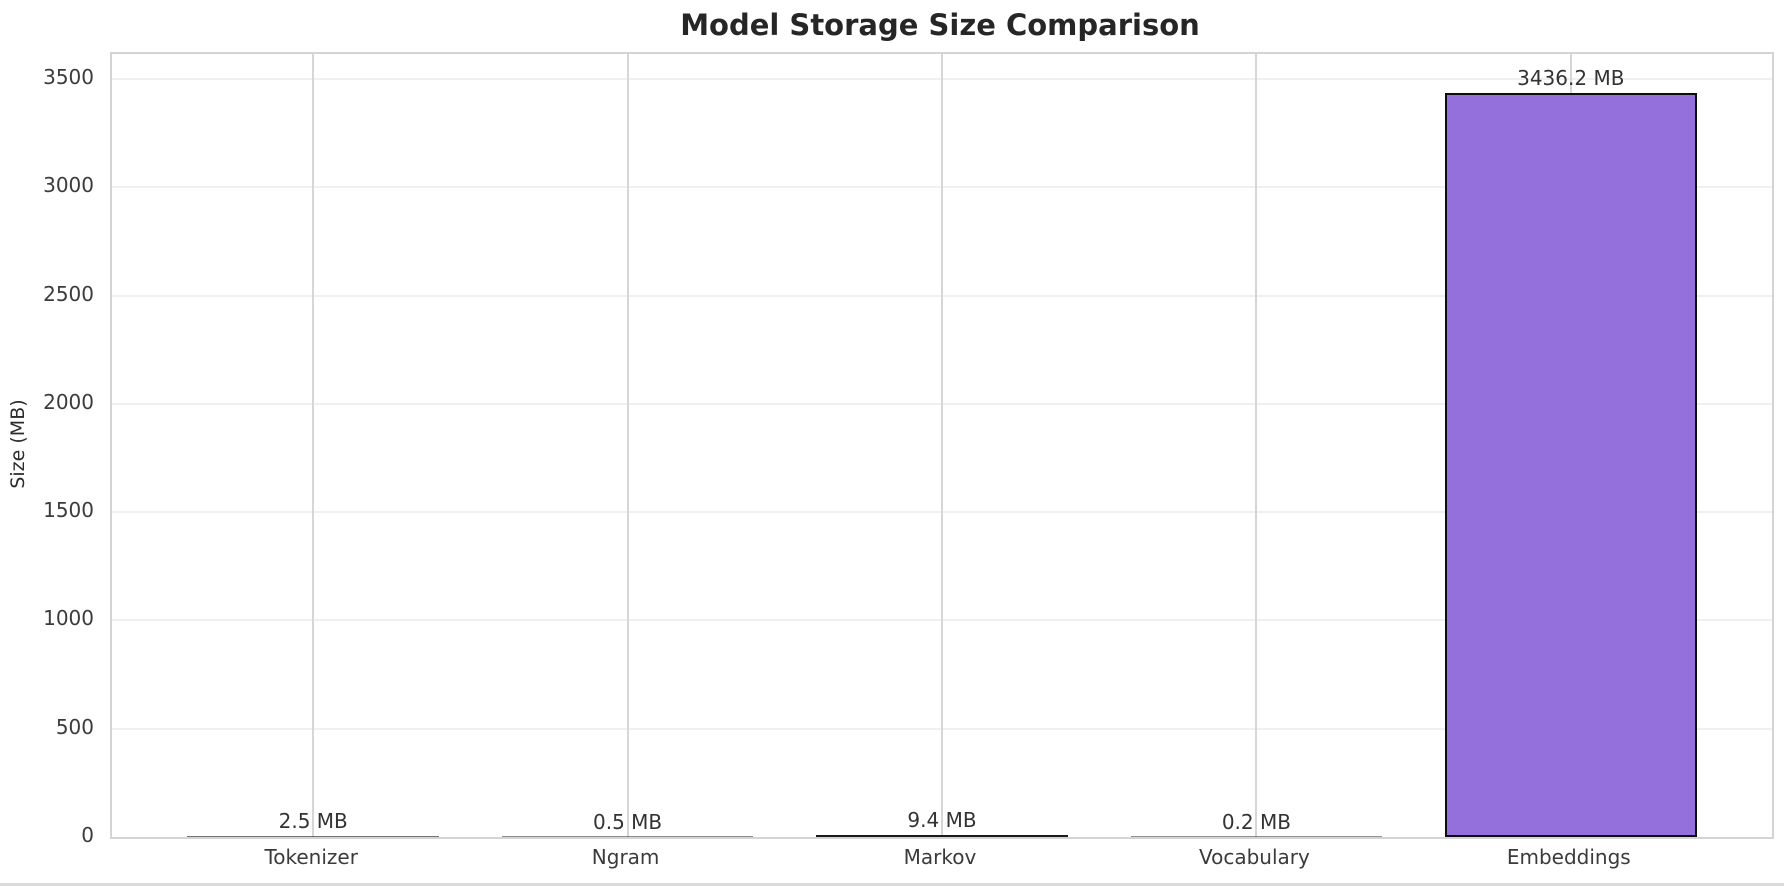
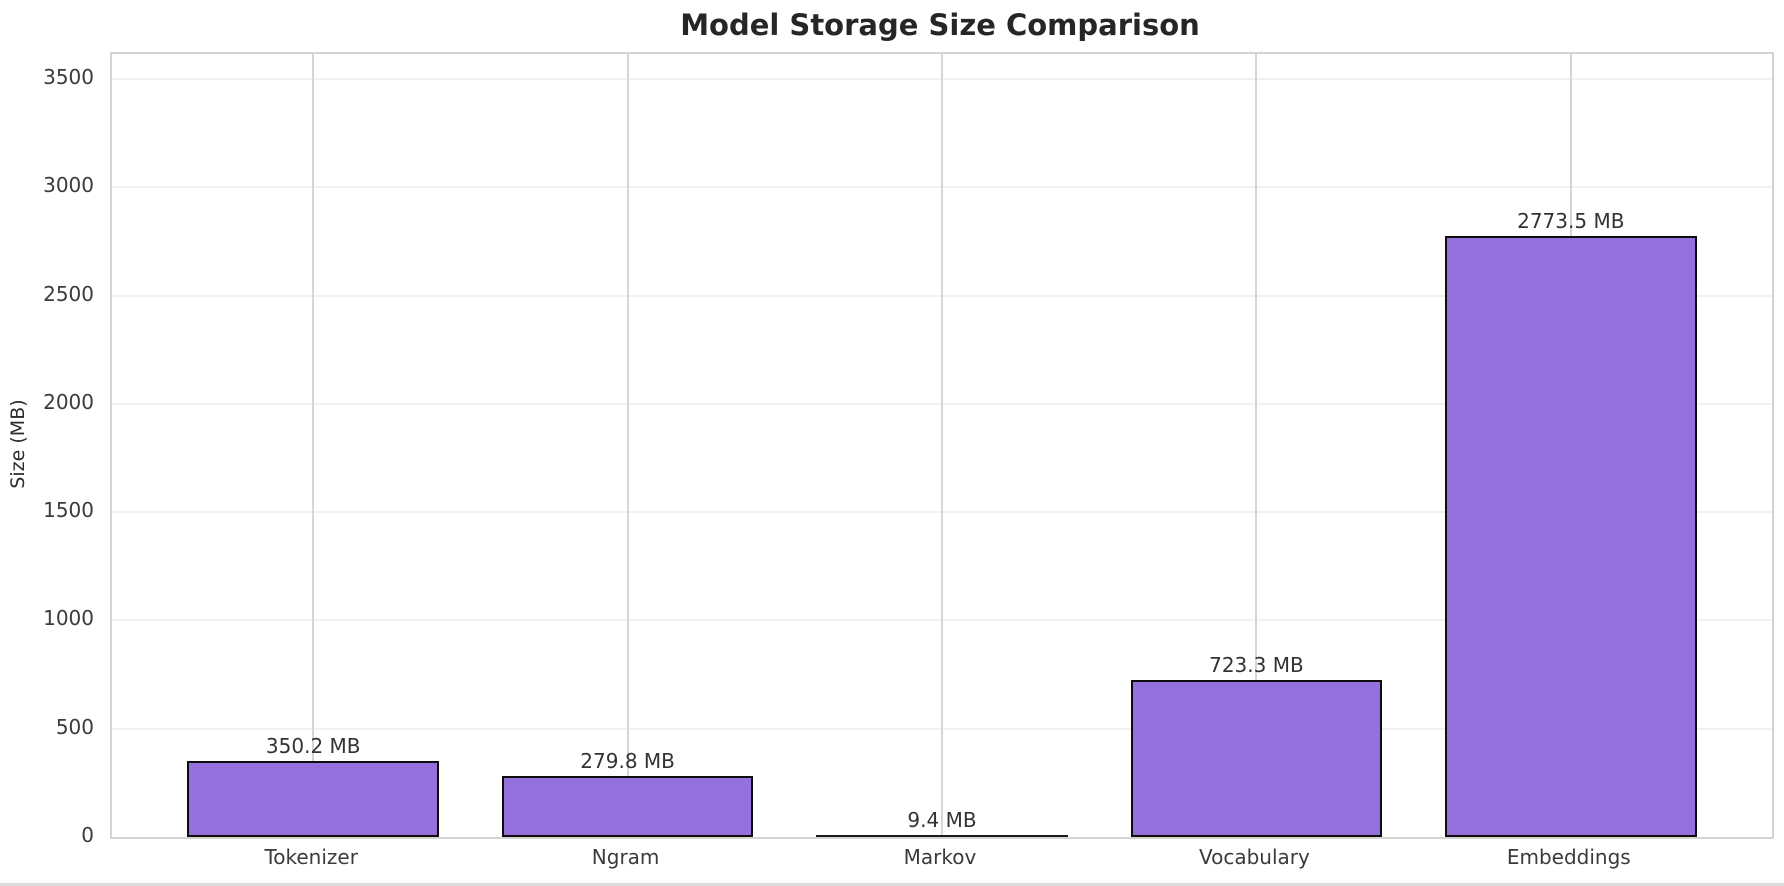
Tokenizer: 2.5 -> 350.2
Ngram: 0.5 -> 279.8
Vocabulary: 0.2 -> 723.3
Embeddings: 3436.2 -> 2773.5
